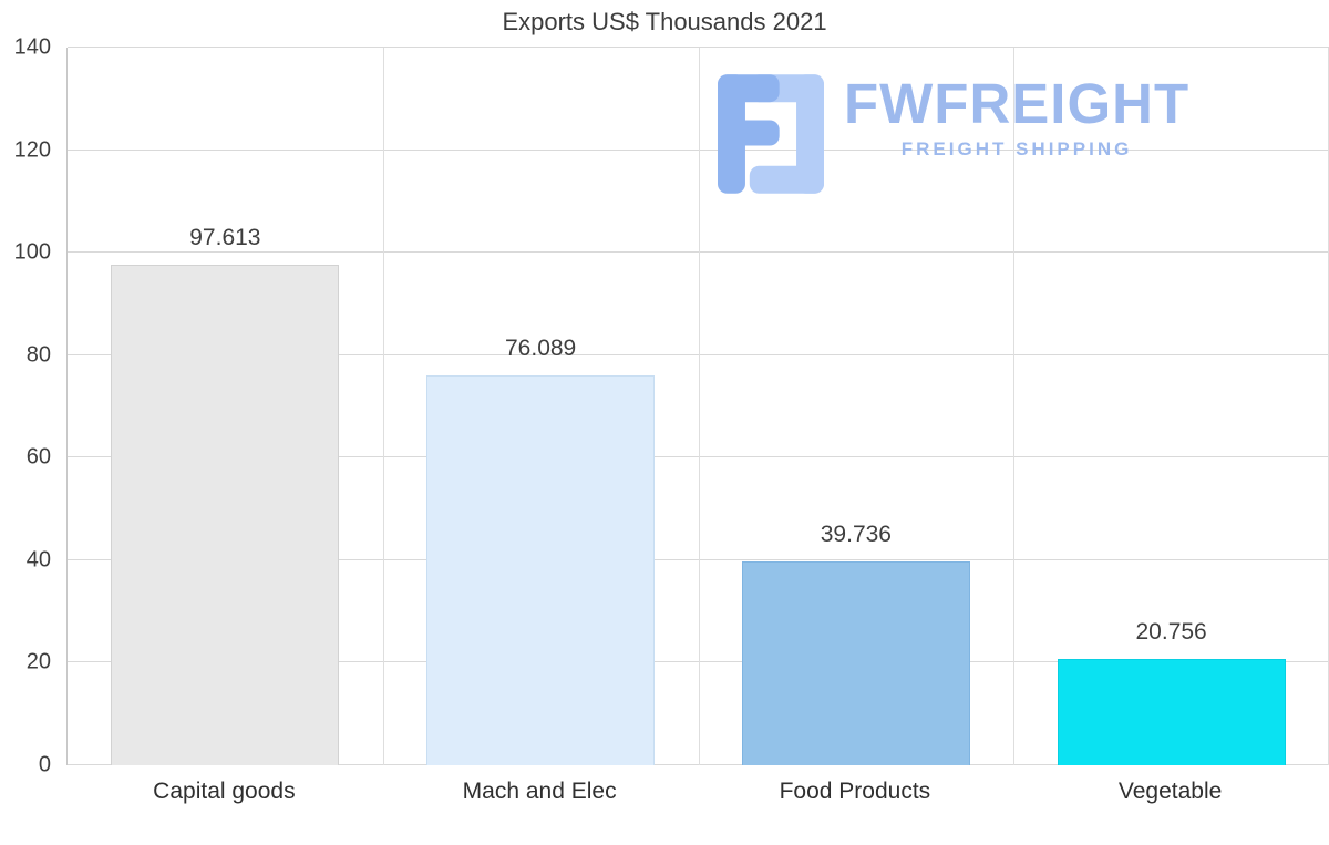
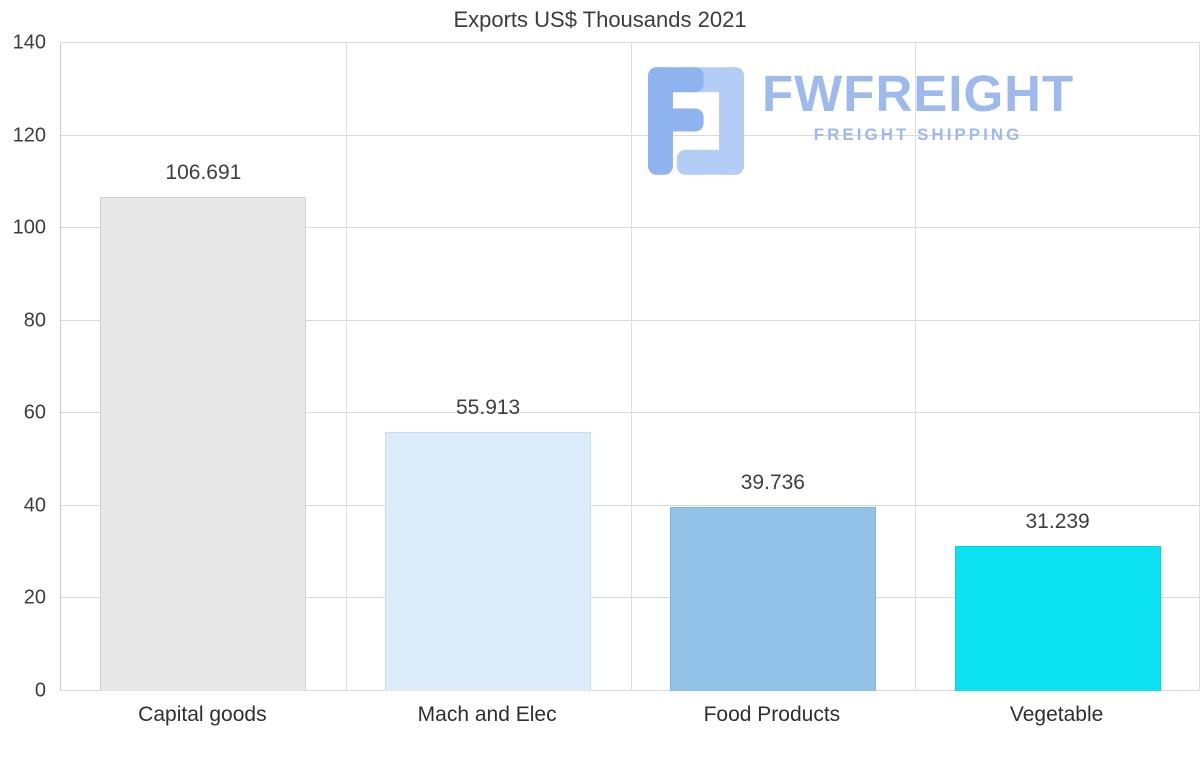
Capital goods: 97.613 -> 106.691
Mach and Elec: 76.089 -> 55.913
Vegetable: 20.756 -> 31.239
